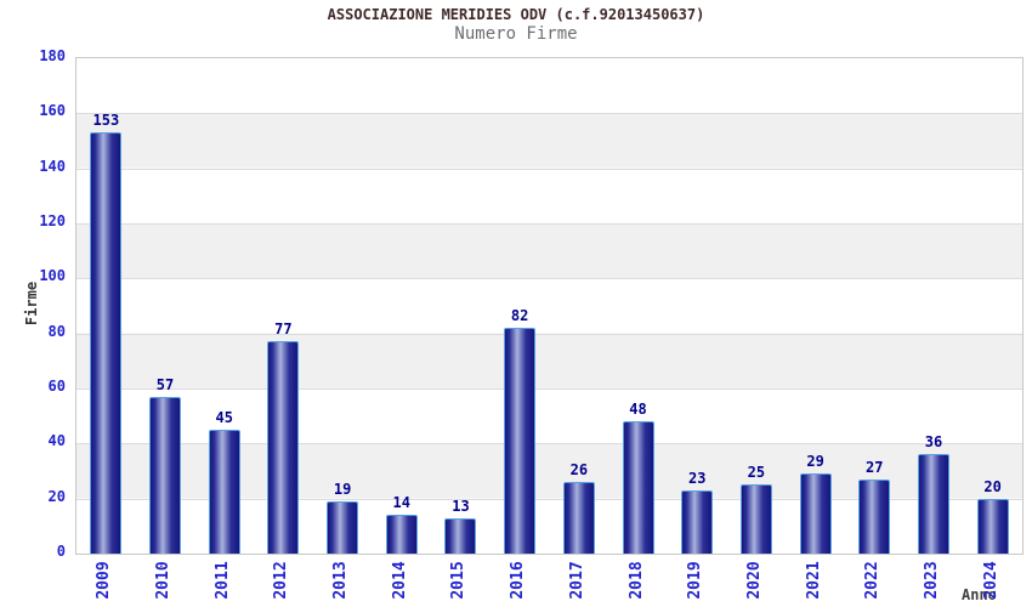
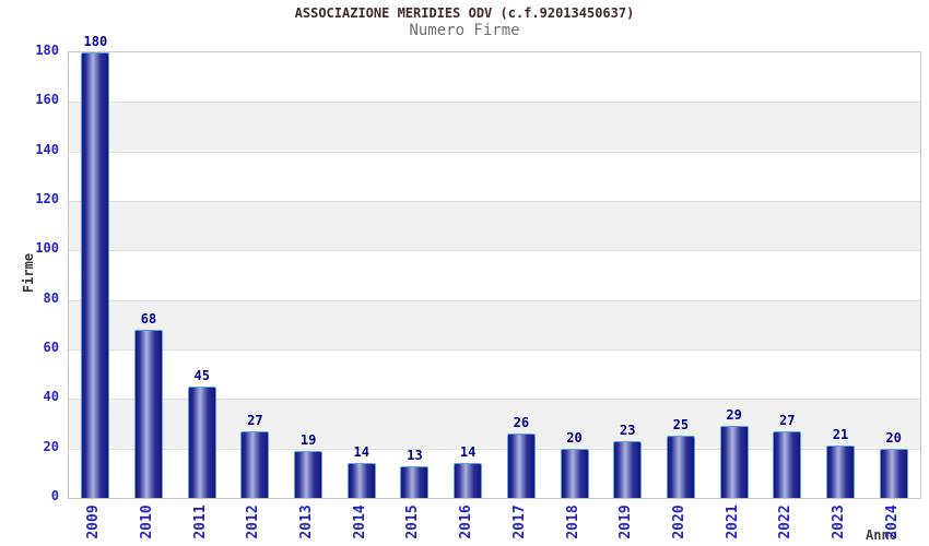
2009: 153 -> 180
2010: 57 -> 68
2012: 77 -> 27
2016: 82 -> 14
2018: 48 -> 20
2023: 36 -> 21
